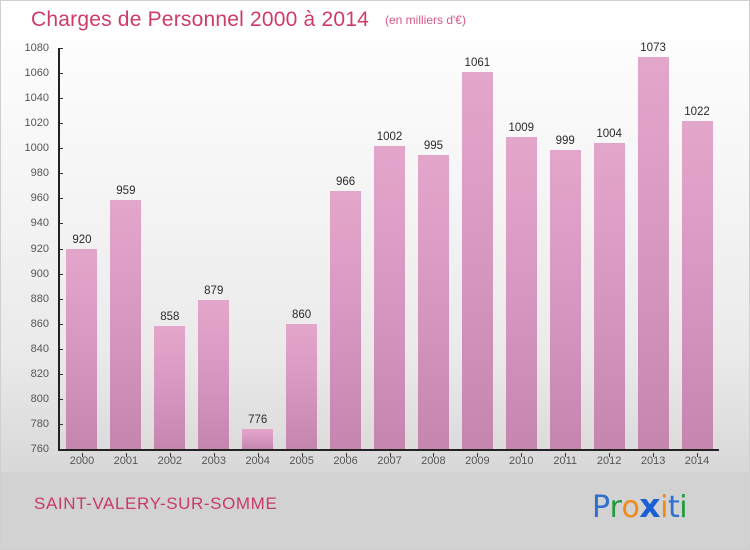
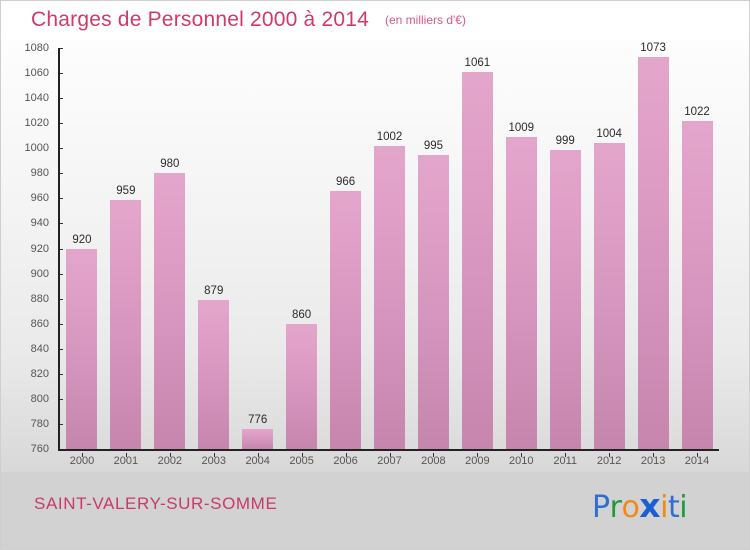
2002: 858 -> 980
